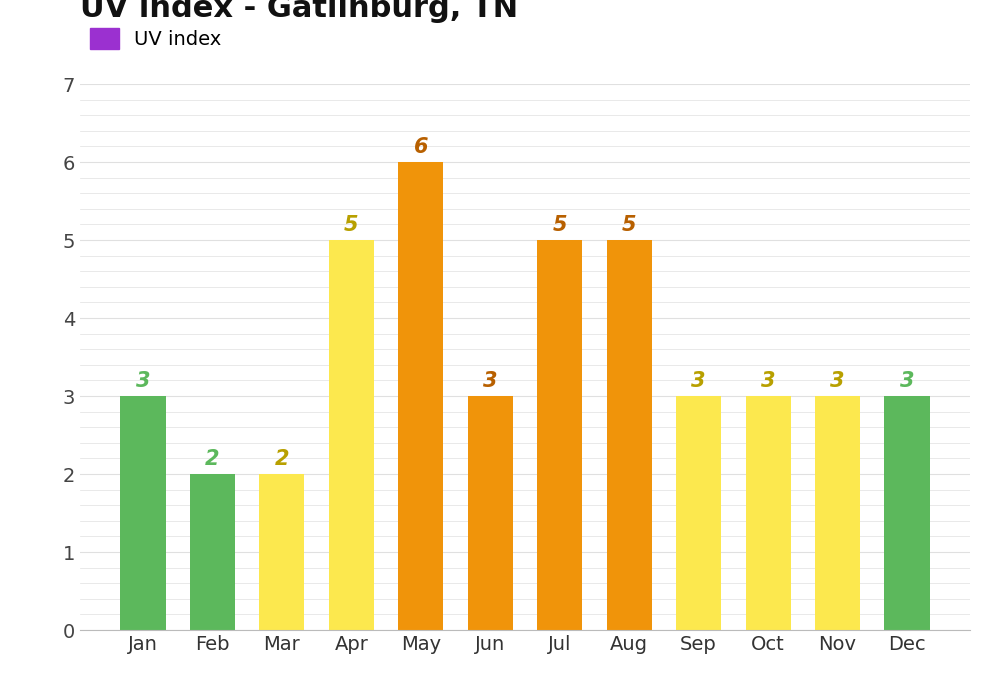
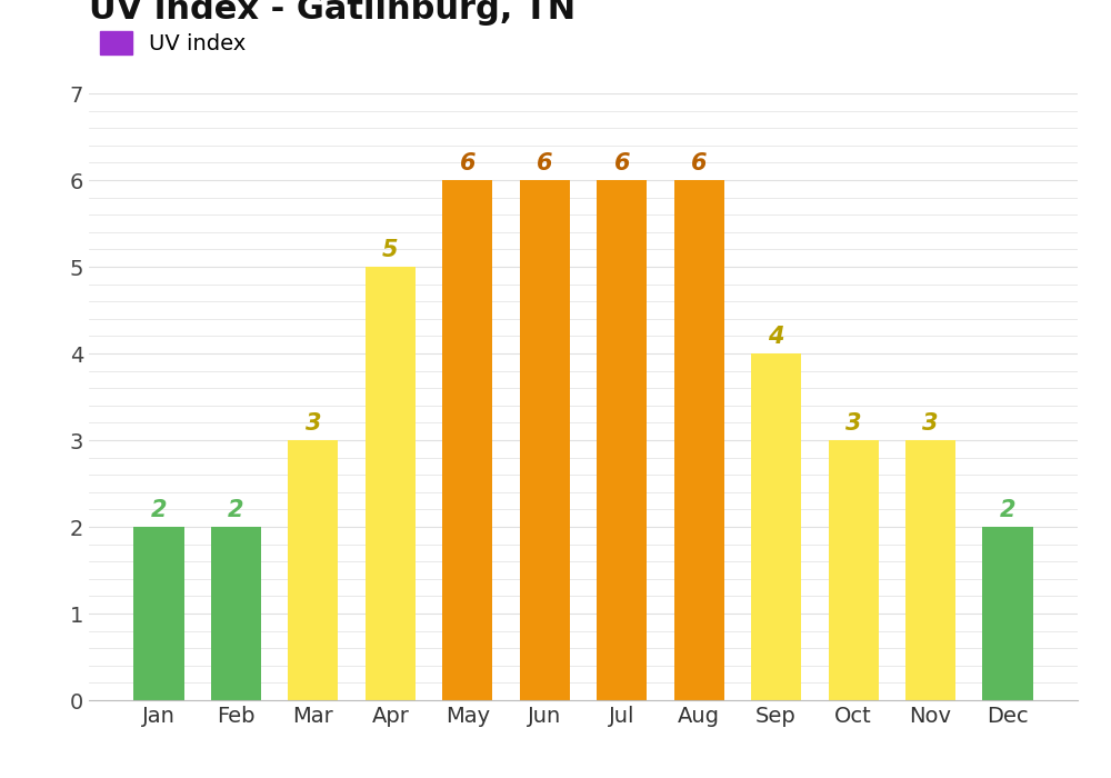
Jan: 3 -> 2
Mar: 2 -> 3
Jun: 3 -> 6
Jul: 5 -> 6
Aug: 5 -> 6
Sep: 3 -> 4
Dec: 3 -> 2
